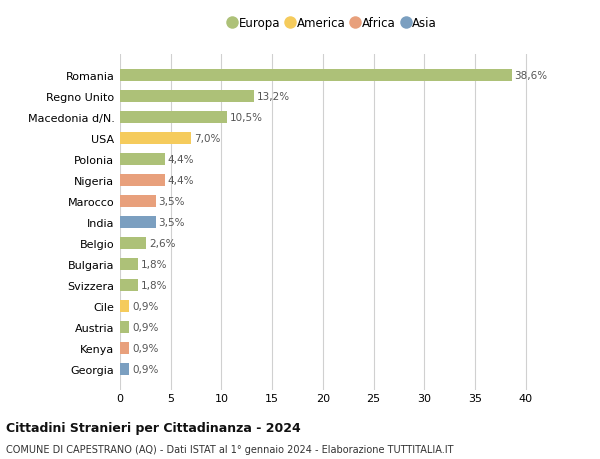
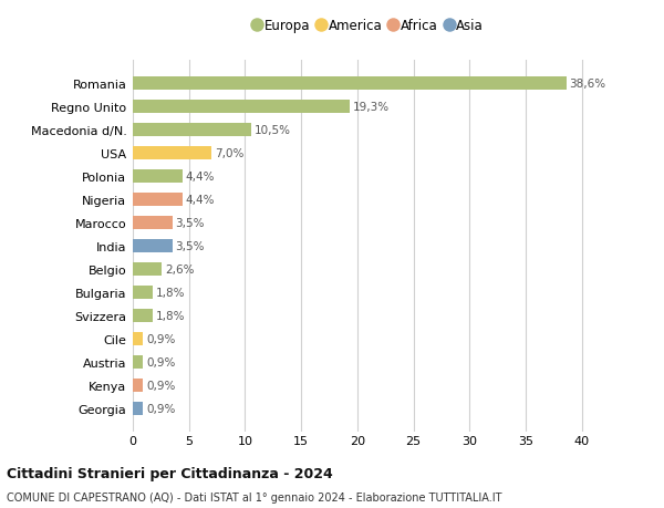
Regno Unito: 13,2% -> 19,3%
